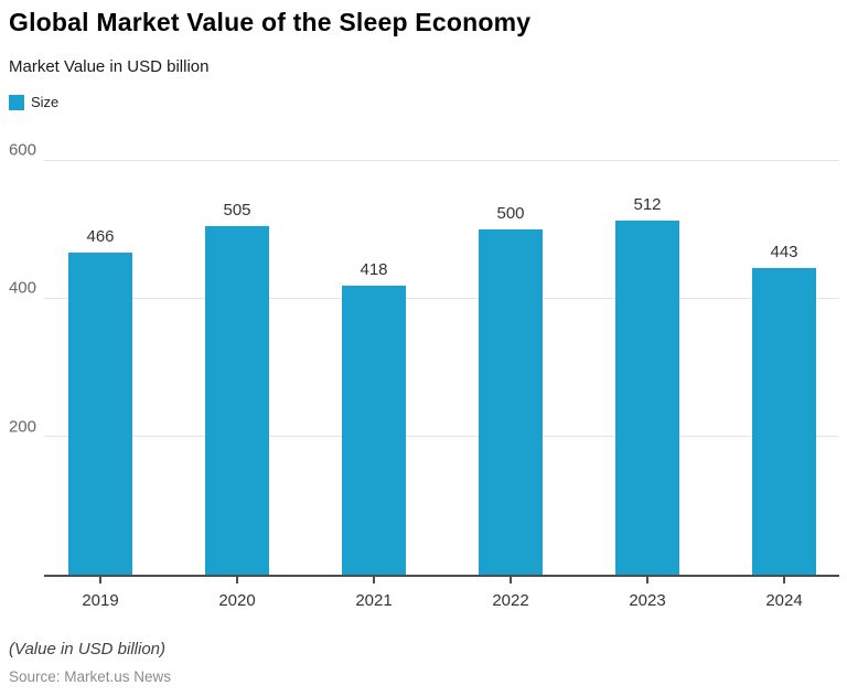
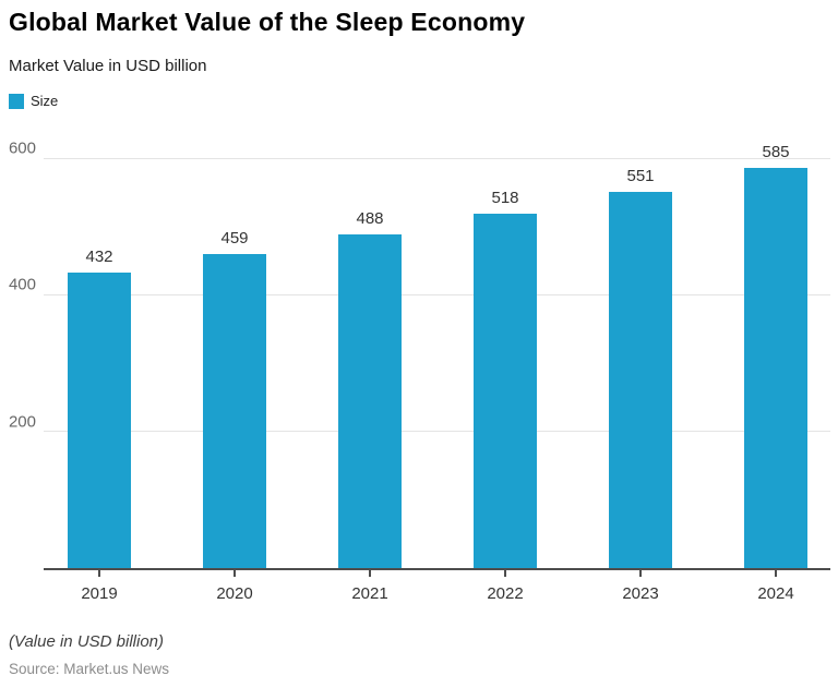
2019: 466 -> 432
2020: 505 -> 459
2021: 418 -> 488
2022: 500 -> 518
2023: 512 -> 551
2024: 443 -> 585
